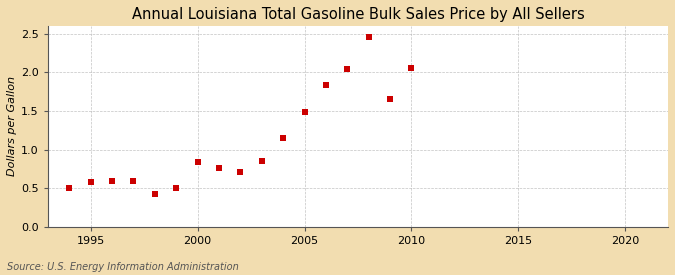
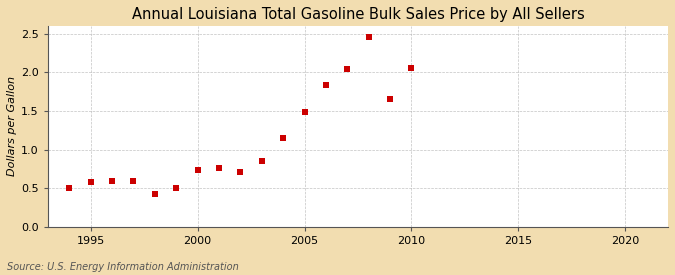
2000: 0.84 -> 0.74
